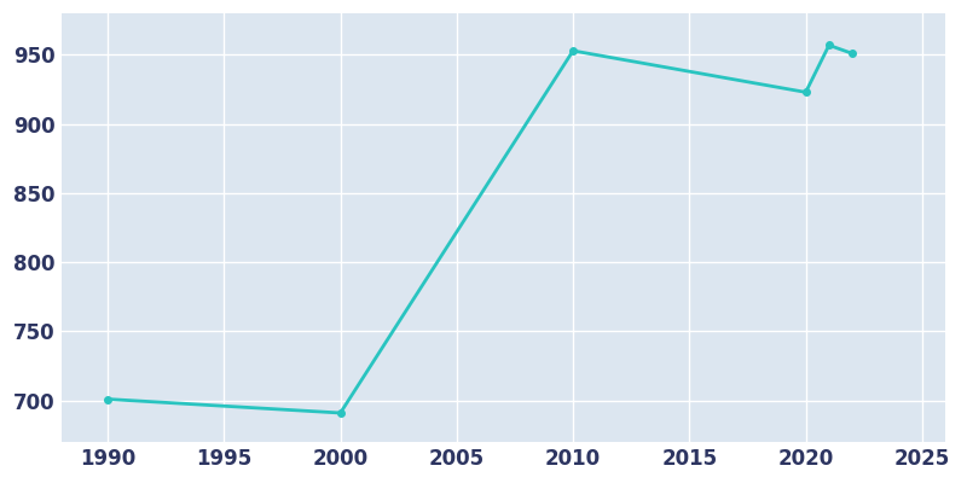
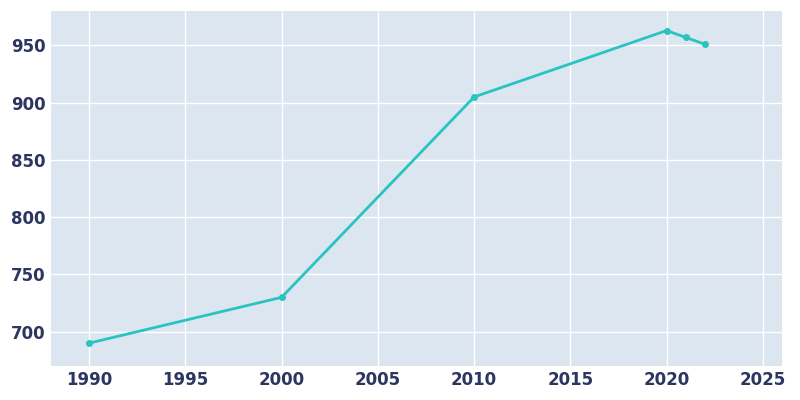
1990: 701 -> 690
2000: 691 -> 730
2010: 953 -> 905
2020: 923 -> 963
